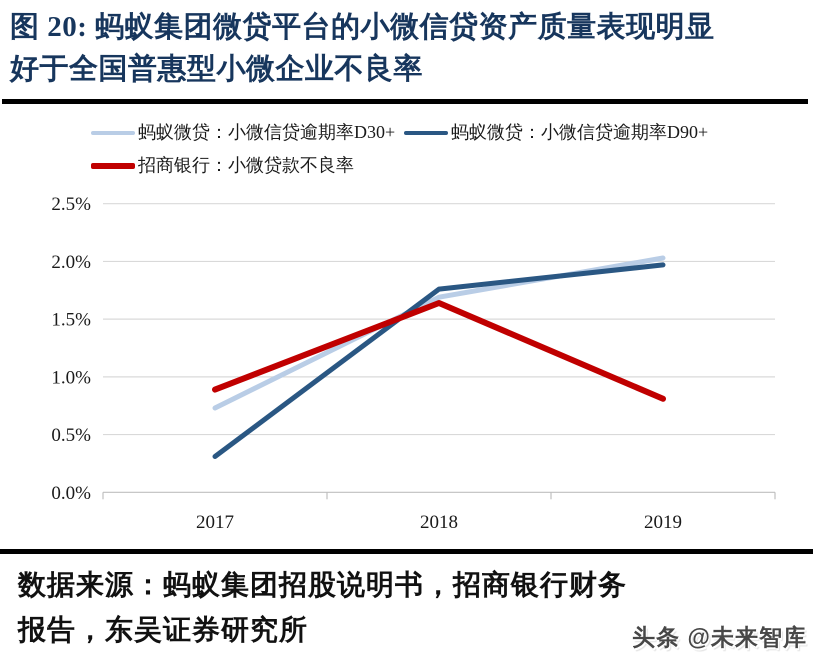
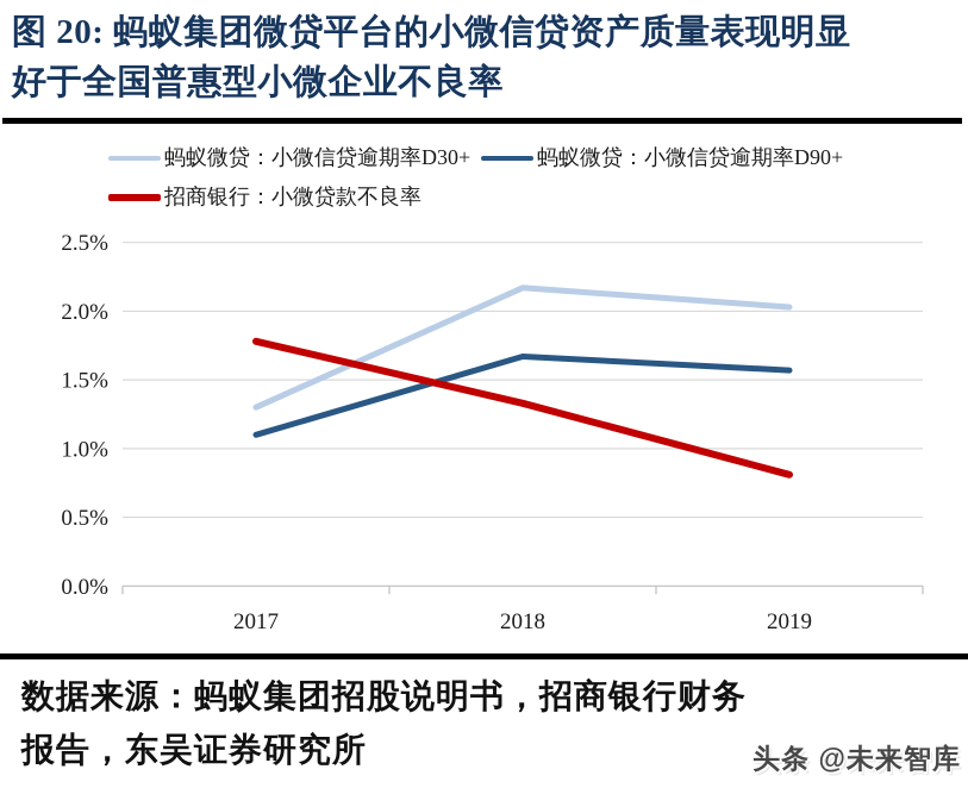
蚂蚁微贷：小微信贷逾期率D30+/2017: 0.73% -> 1.30%
蚂蚁微贷：小微信贷逾期率D90+/2017: 0.31% -> 1.10%
招商银行：小微贷款不良率/2017: 0.89% -> 1.78%
蚂蚁微贷：小微信贷逾期率D30+/2018: 1.69% -> 2.17%
蚂蚁微贷：小微信贷逾期率D90+/2018: 1.76% -> 1.67%
招商银行：小微贷款不良率/2018: 1.64% -> 1.33%
蚂蚁微贷：小微信贷逾期率D90+/2019: 1.97% -> 1.57%
